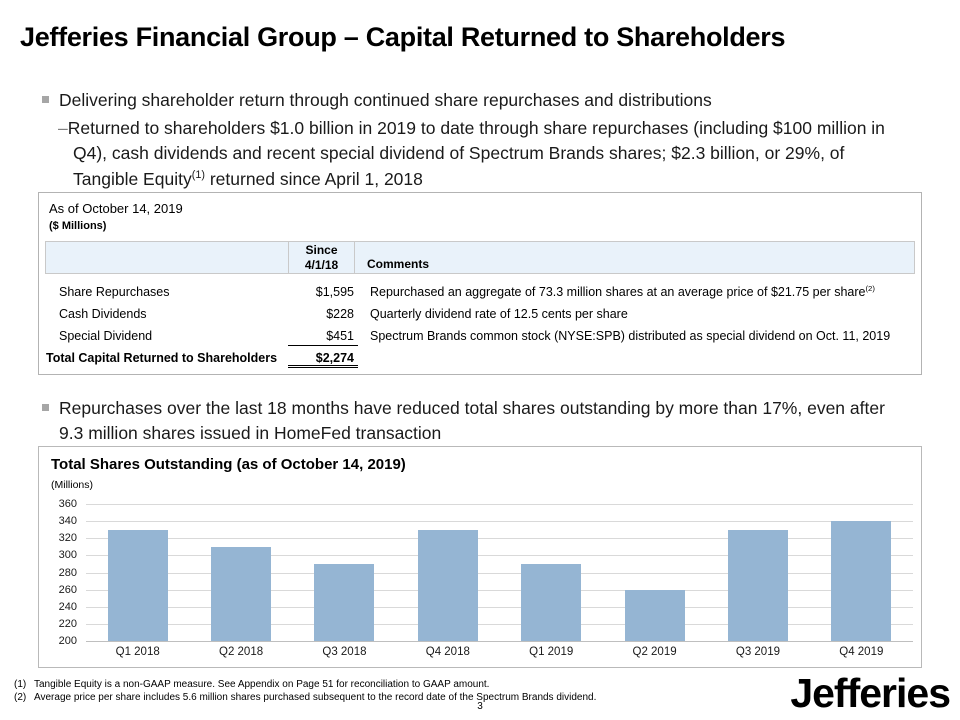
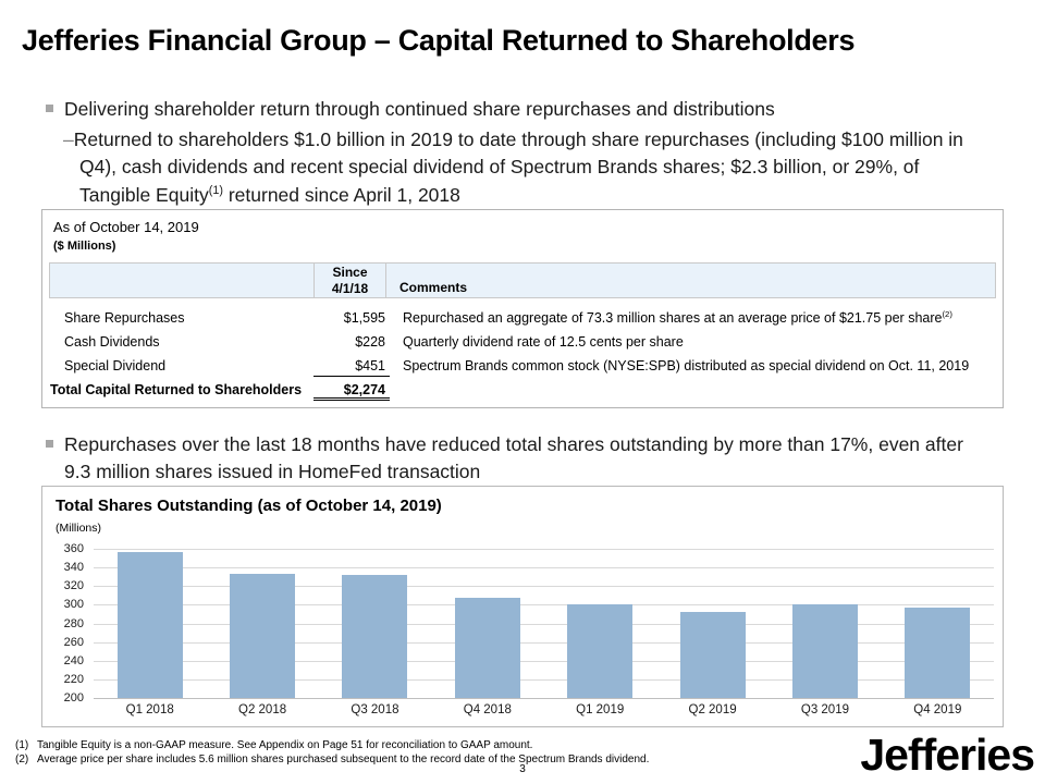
Q1 2018: 330 -> 360
Q2 2018: 310 -> 330
Q3 2018: 290 -> 330
Q4 2018: 330 -> 310
Q1 2019: 290 -> 300
Q2 2019: 260 -> 290
Q3 2019: 330 -> 300
Q4 2019: 340 -> 300
